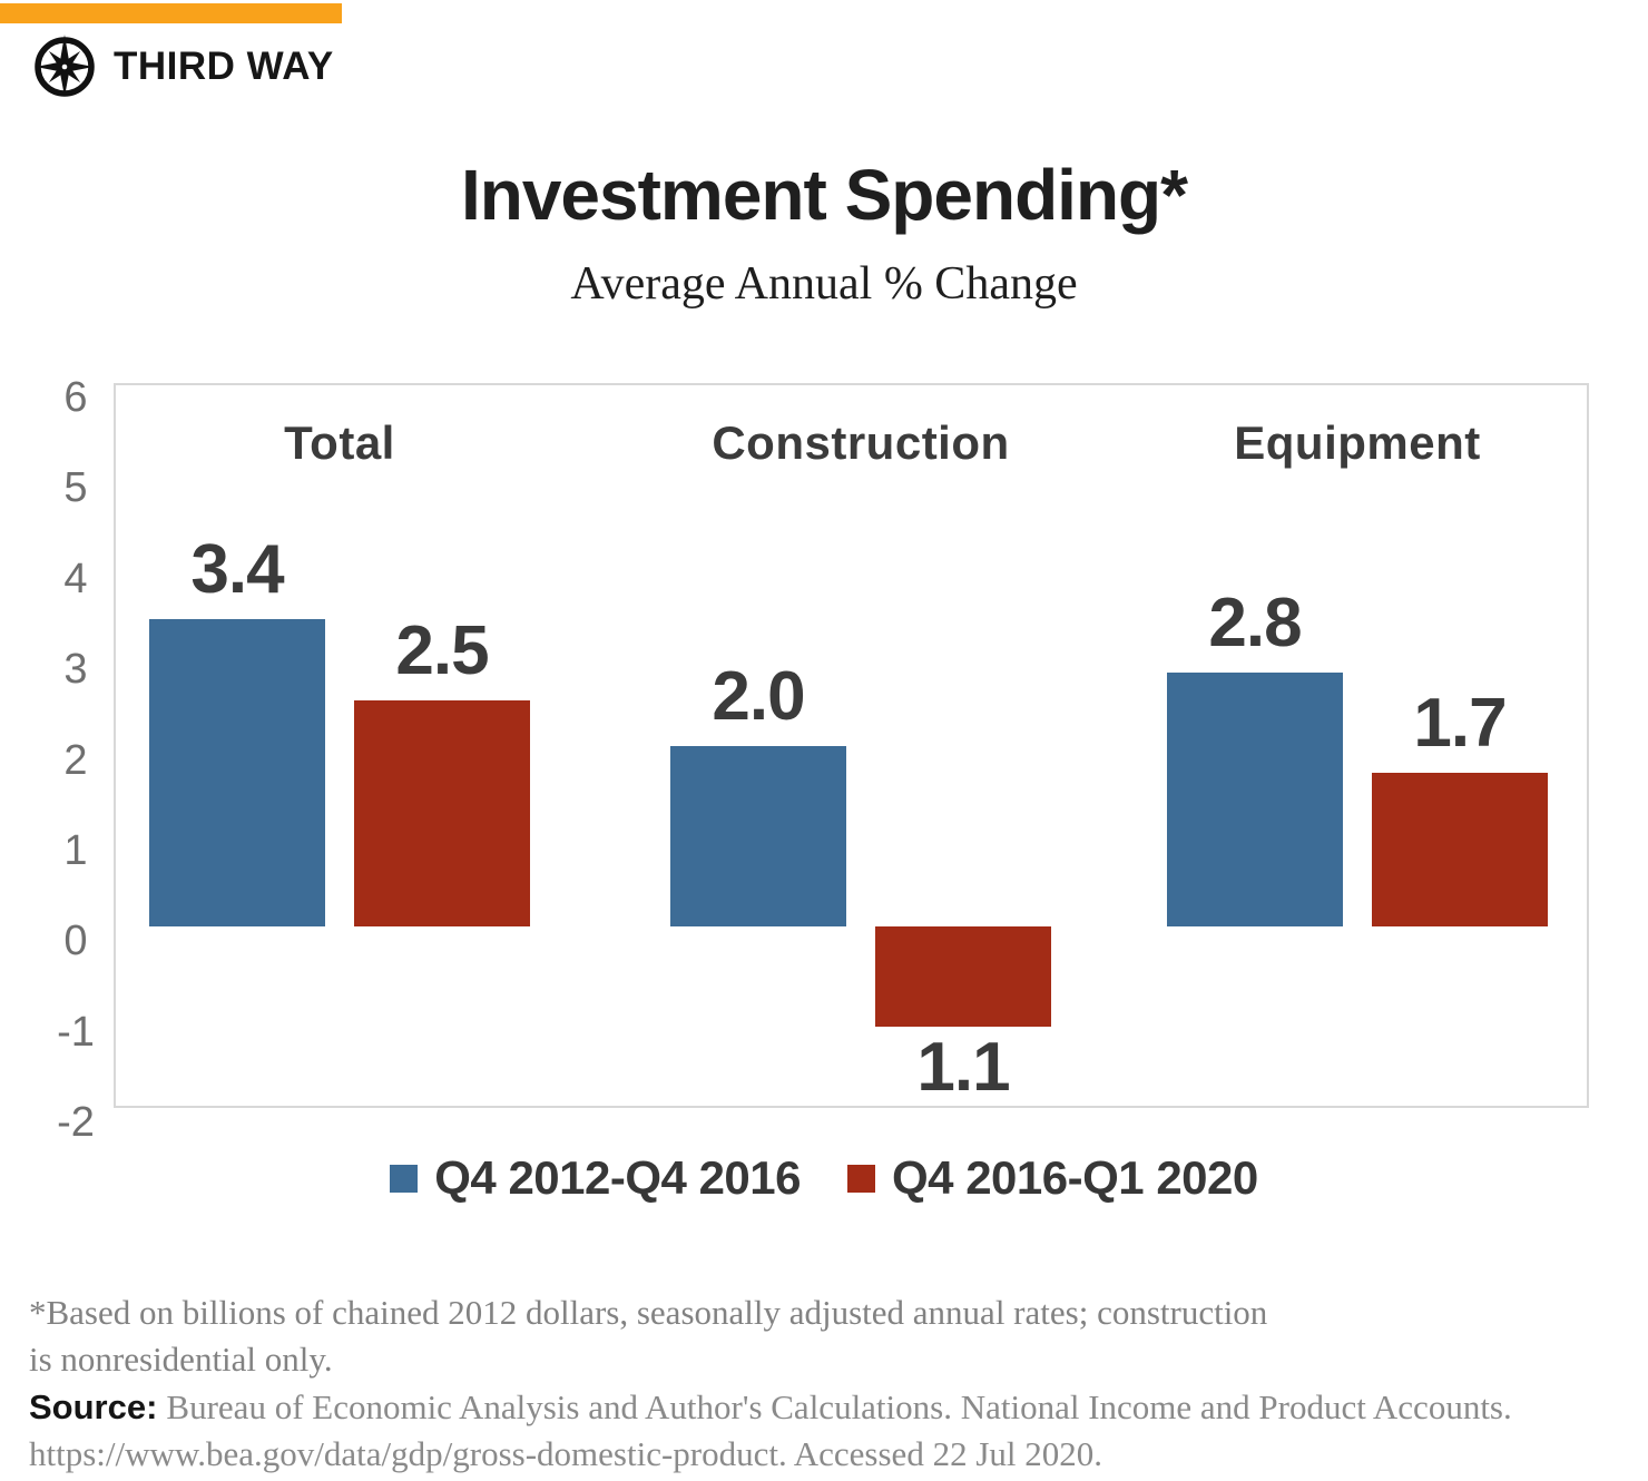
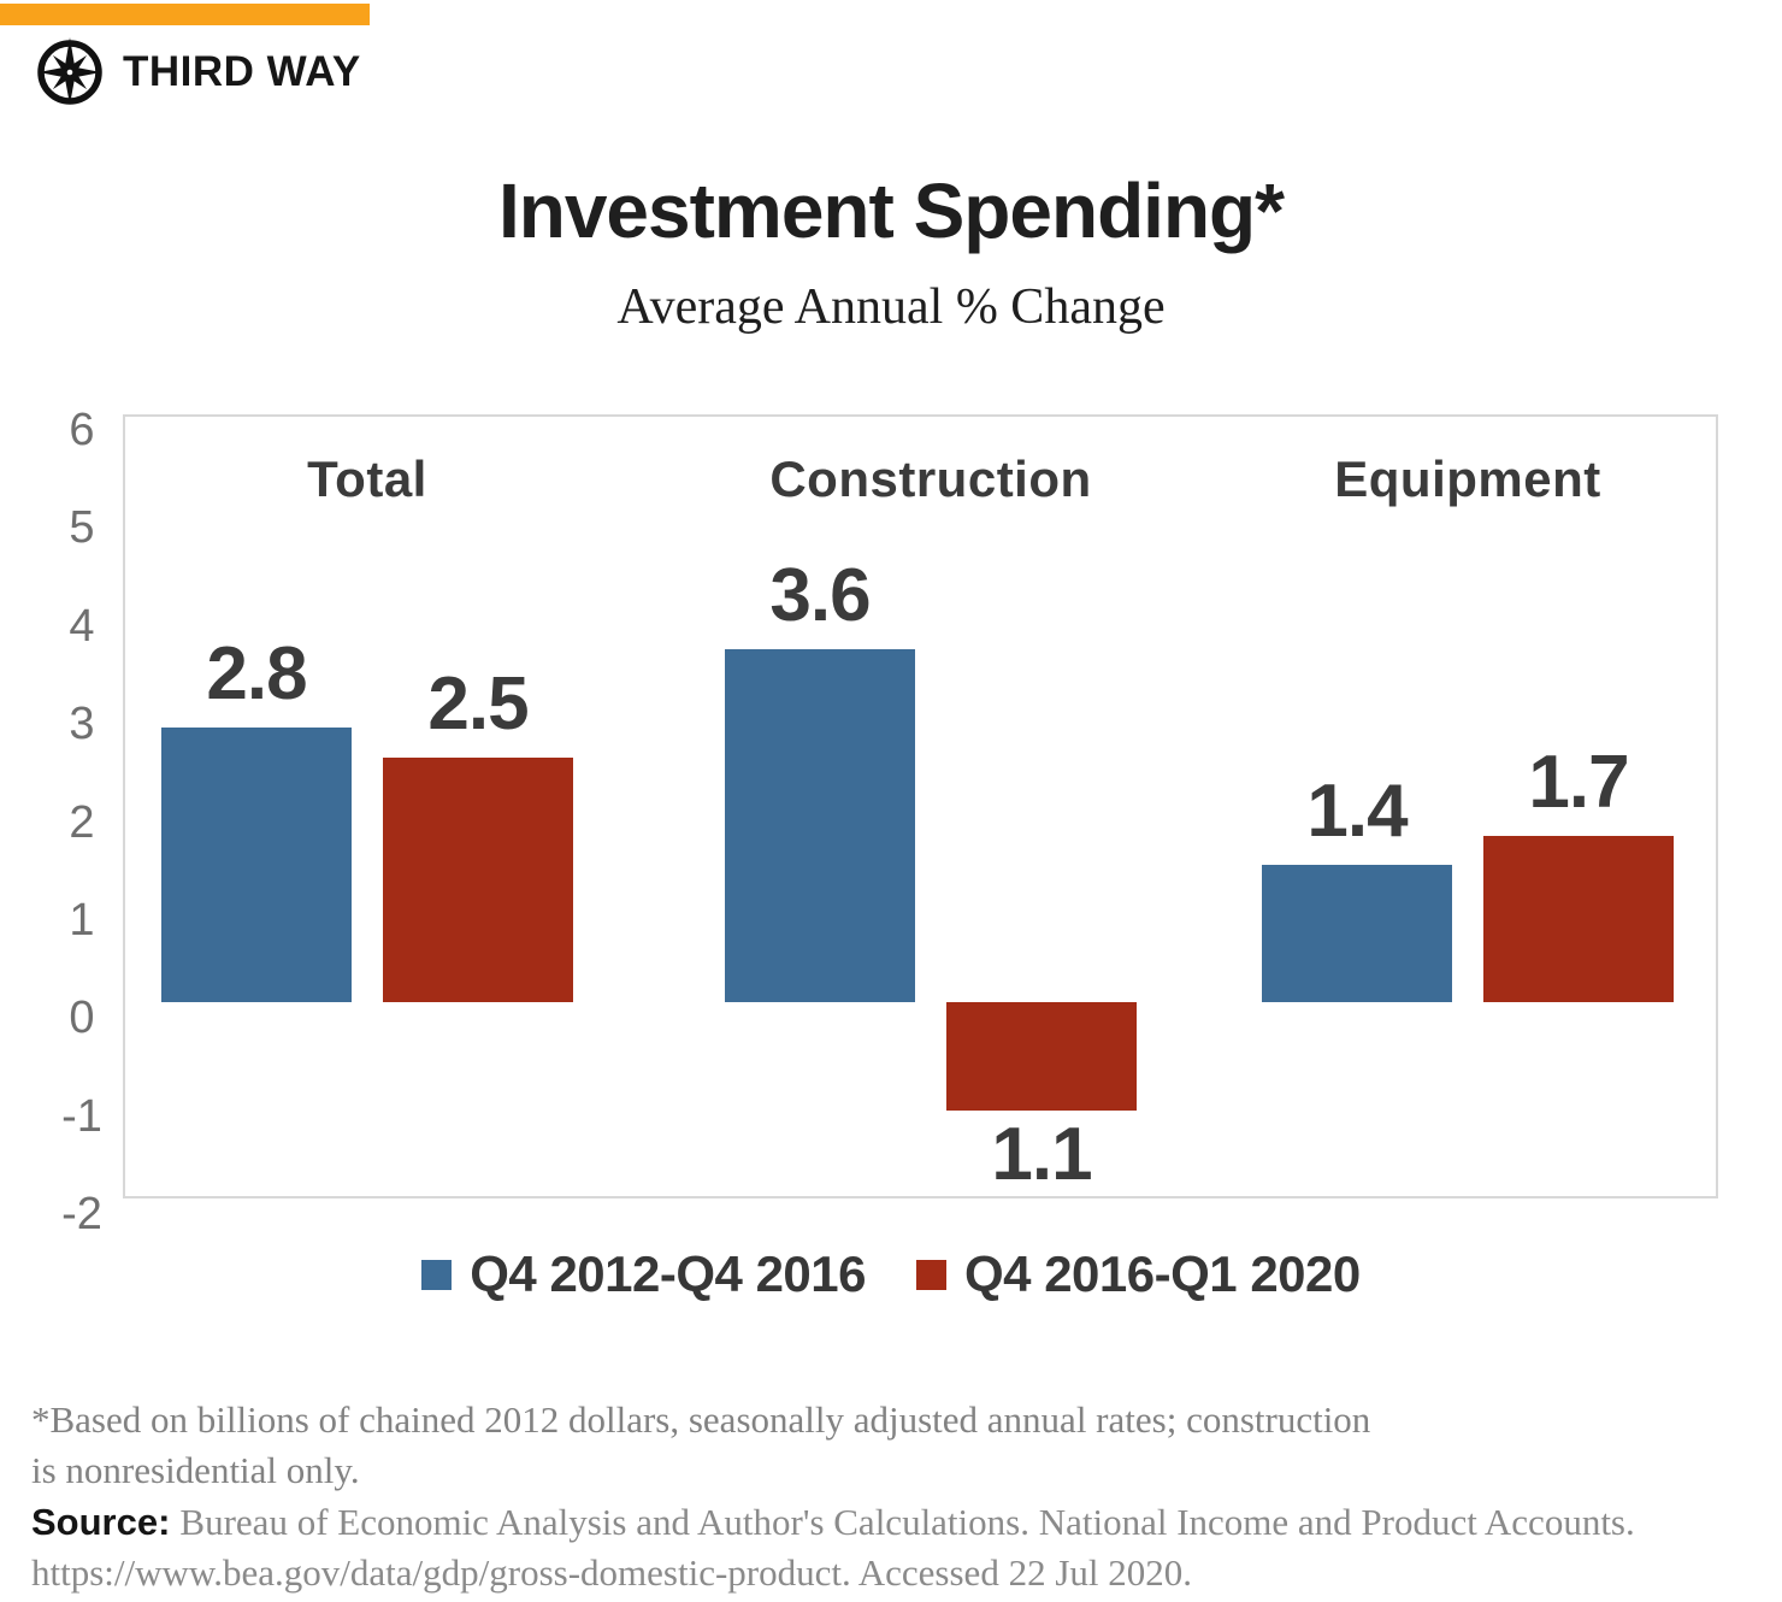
Q4 2012-Q4 2016/Total: 3.4 -> 2.8
Q4 2012-Q4 2016/Construction: 2.0 -> 3.6
Q4 2012-Q4 2016/Equipment: 2.8 -> 1.4
